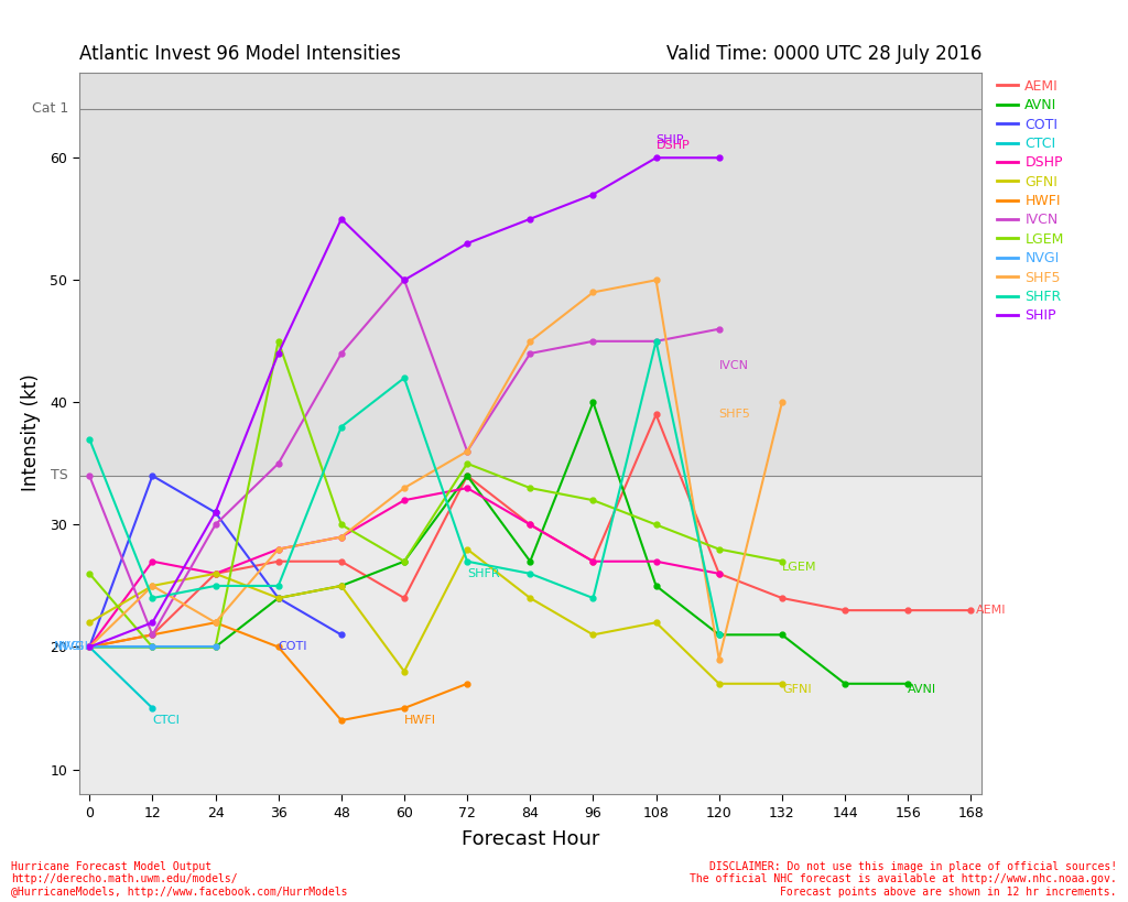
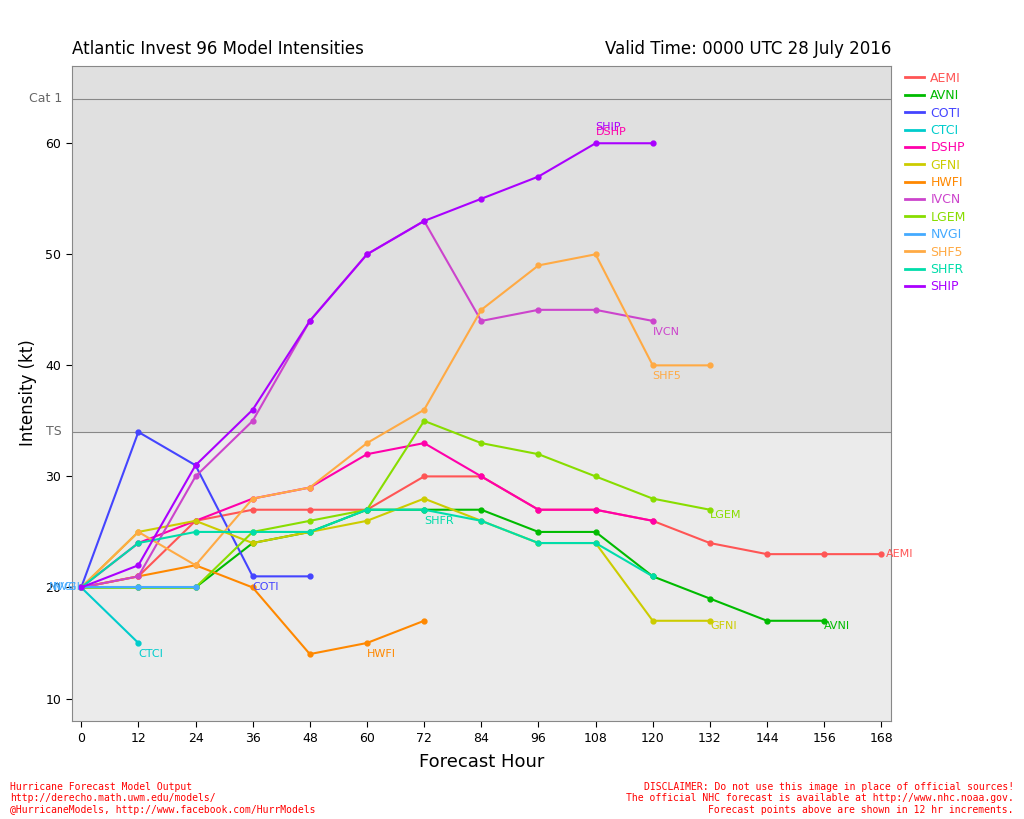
GFNI/0: 22 -> 20
IVCN/0: 34 -> 20
LGEM/0: 26 -> 20
SHFR/0: 37 -> 20
DSHP/12: 27 -> 24
COTI/36: 24 -> 21
LGEM/36: 45 -> 25
SHIP/36: 44 -> 36
LGEM/48: 30 -> 26
SHFR/48: 38 -> 25
SHIP/48: 55 -> 44
AEMI/60: 24 -> 27
GFNI/60: 18 -> 26
SHFR/60: 42 -> 27
AEMI/72: 34 -> 30
AVNI/72: 34 -> 27
IVCN/72: 36 -> 53
GFNI/84: 24 -> 26
AVNI/96: 40 -> 25
GFNI/96: 21 -> 24
AEMI/108: 39 -> 27
GFNI/108: 22 -> 24
SHFR/108: 45 -> 24
IVCN/120: 46 -> 44
SHF5/120: 19 -> 40
AVNI/132: 21 -> 19
